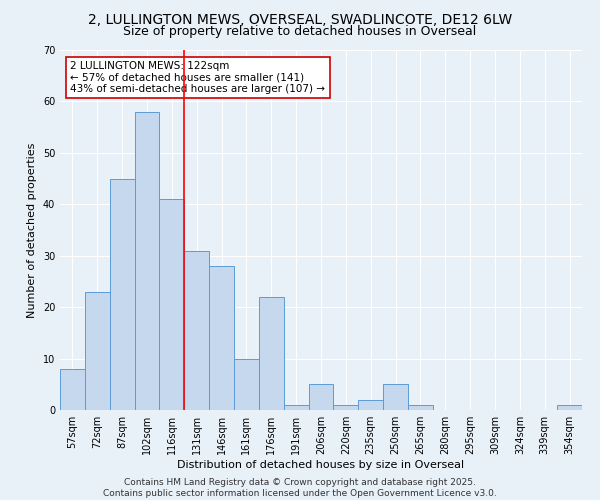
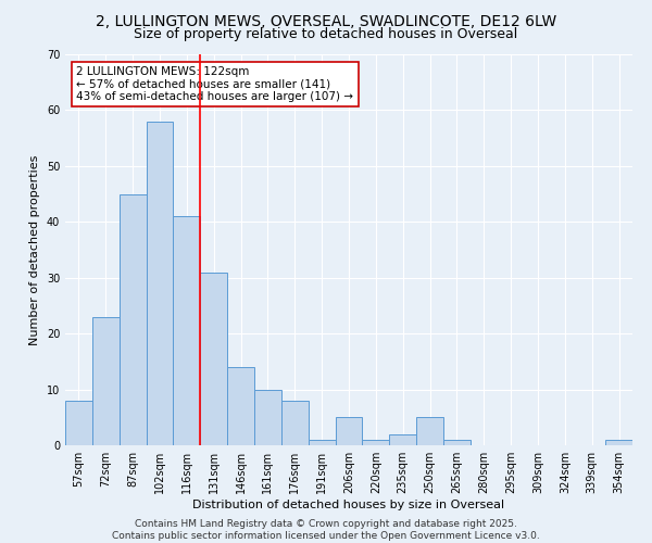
146sqm: 28 -> 14
176sqm: 22 -> 8
